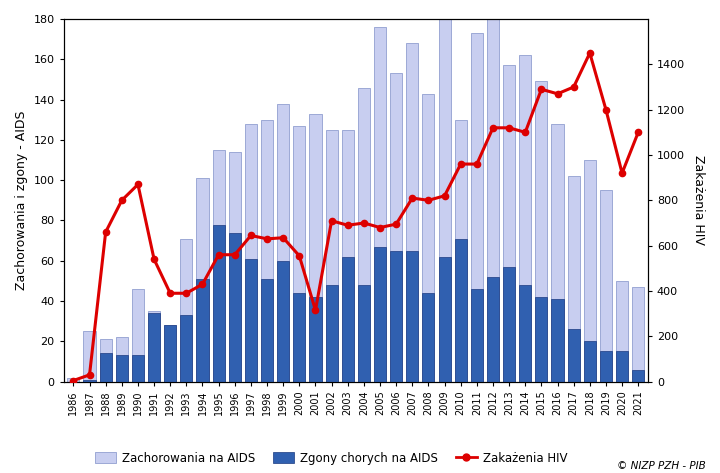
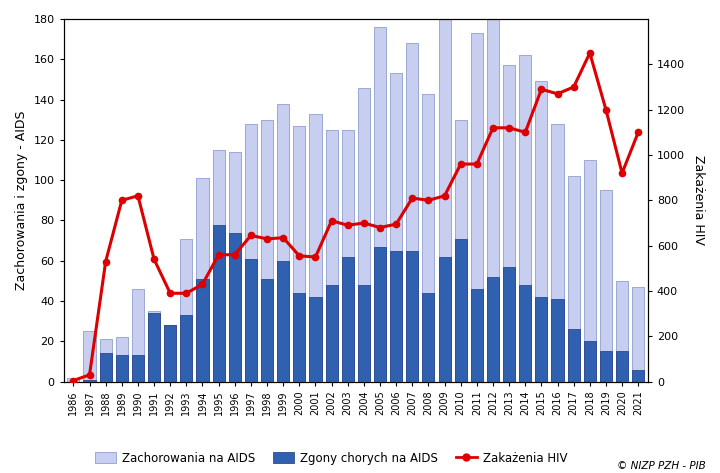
Zakażenia HIV/1988: 660 -> 530
Zakażenia HIV/1990: 870 -> 820
Zakażenia HIV/2001: 315 -> 550
